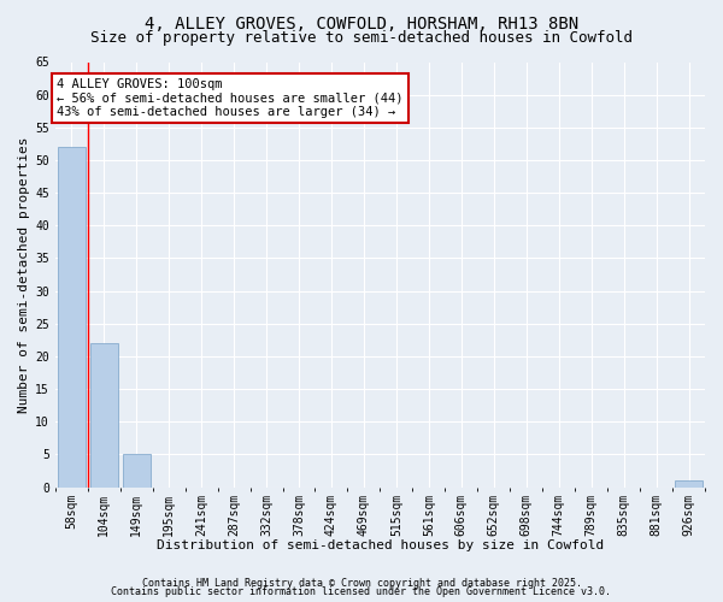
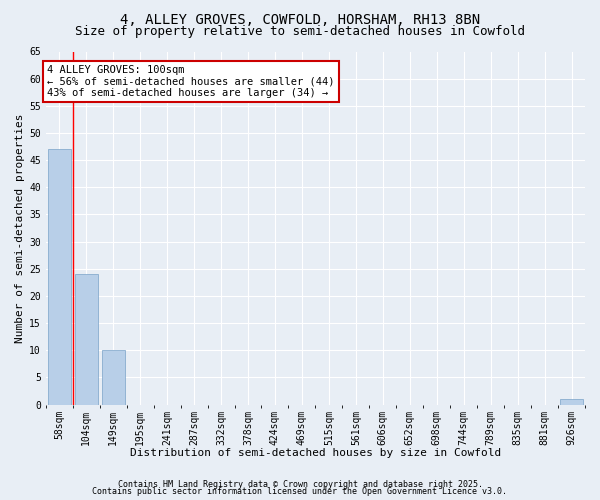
58sqm: 52 -> 47
104sqm: 22 -> 24
149sqm: 5 -> 10
